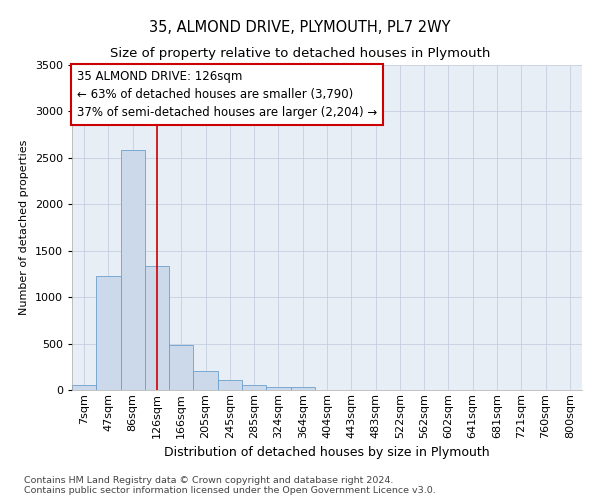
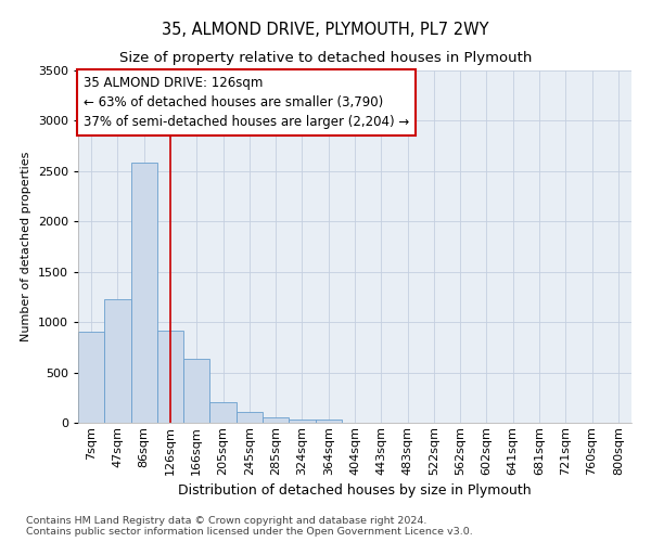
7sqm: 50 -> 900
126sqm: 1340 -> 920
166sqm: 490 -> 640
